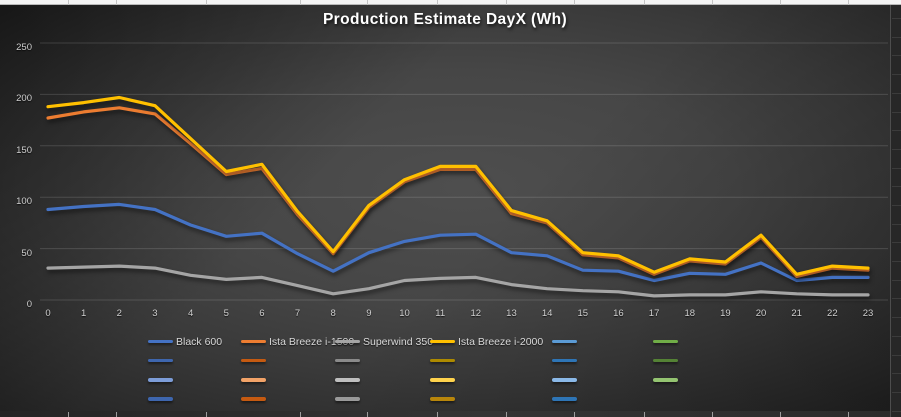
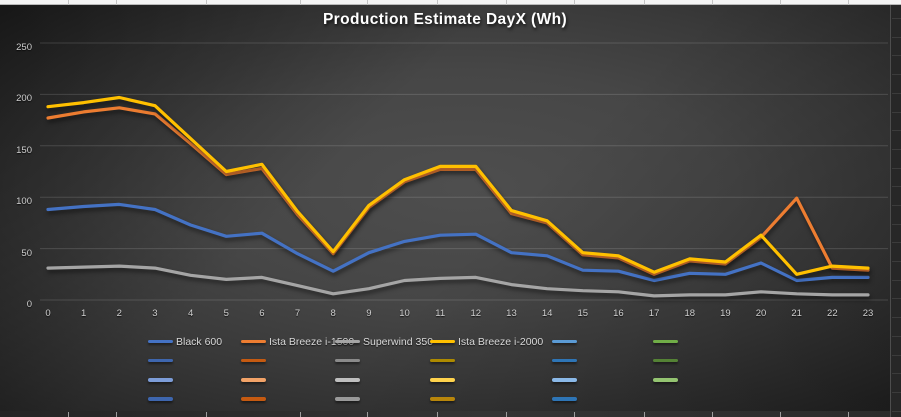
Ista Breeze i-1500/21: 23 -> 99
